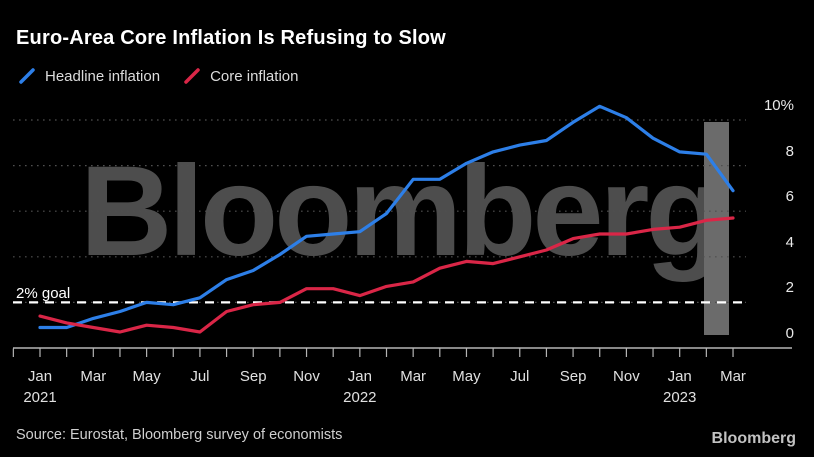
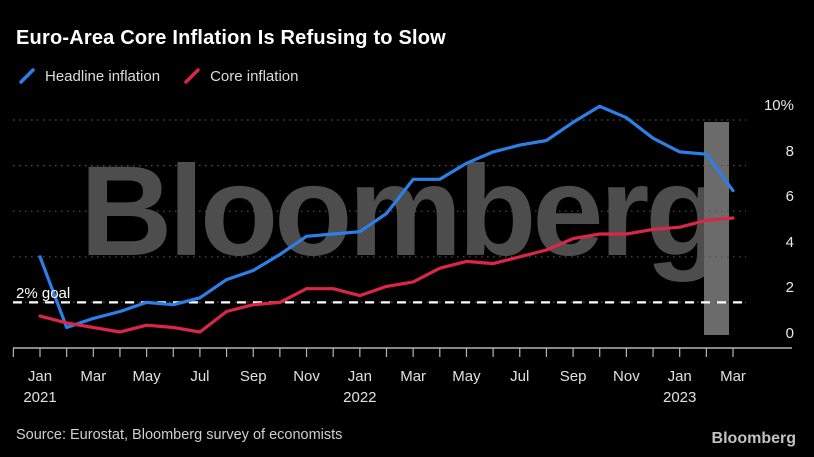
Headline inflation/Jan 2021: 0.9% -> 4.0%
